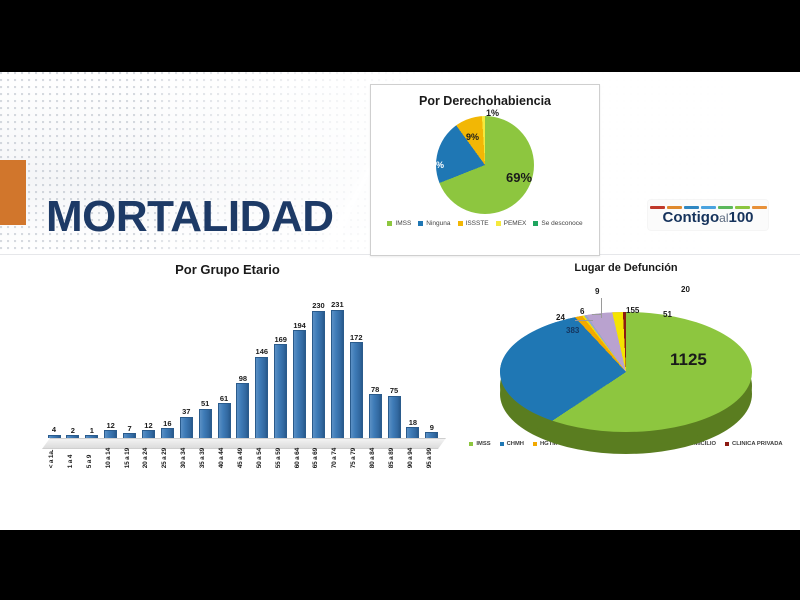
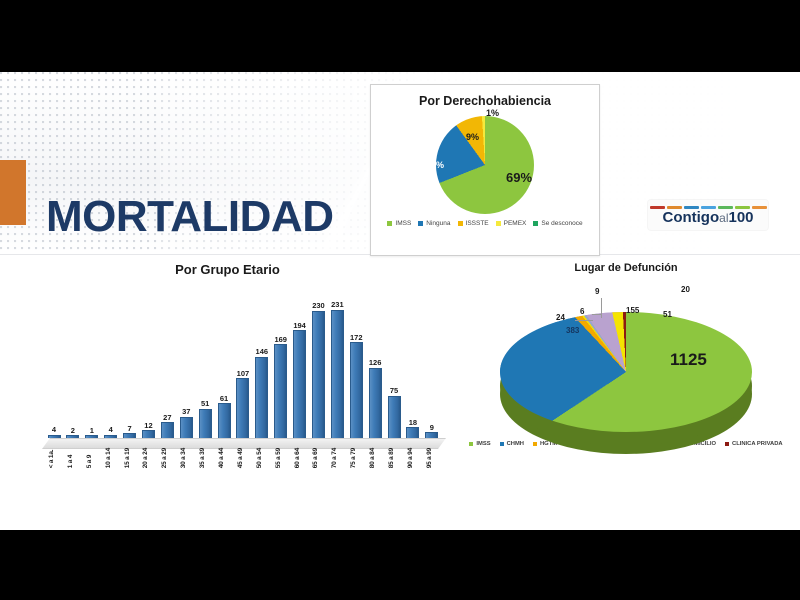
Por Grupo Etario/10 a 14: 12 -> 4
Por Grupo Etario/25 a 29: 16 -> 27
Por Grupo Etario/45 a 49: 98 -> 107
Por Grupo Etario/80 a 84: 78 -> 126
